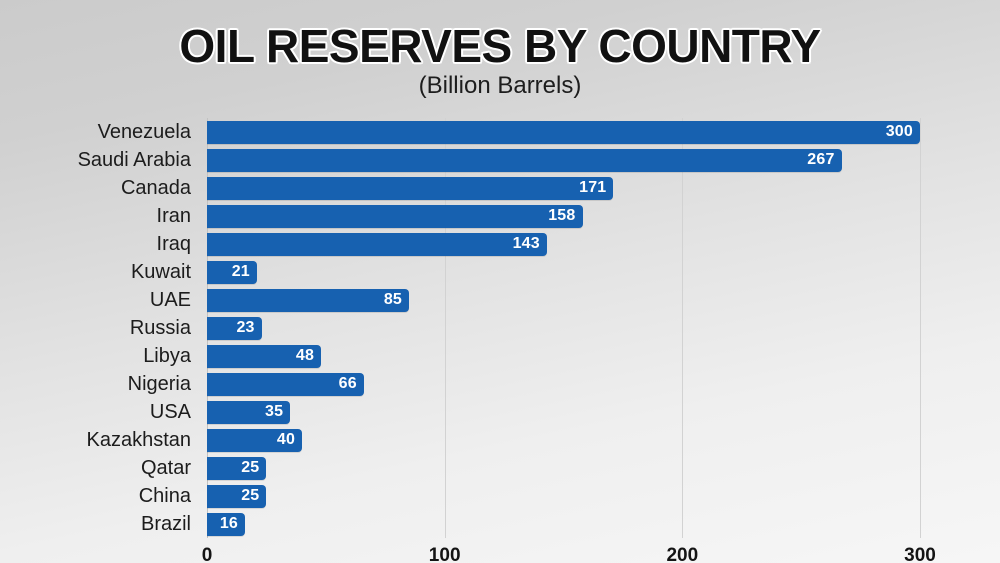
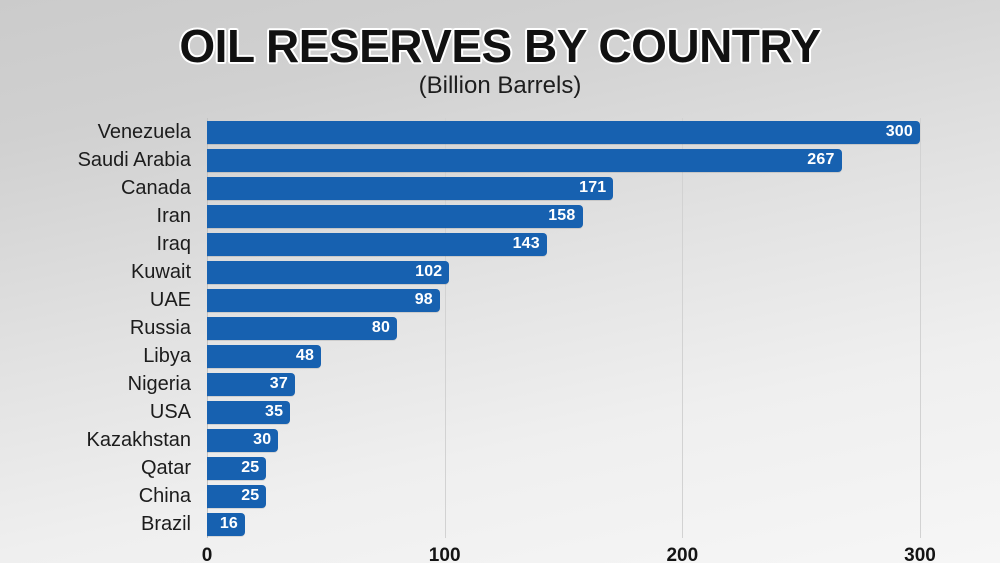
Kuwait: 21 -> 102
UAE: 85 -> 98
Russia: 23 -> 80
Nigeria: 66 -> 37
Kazakhstan: 40 -> 30
